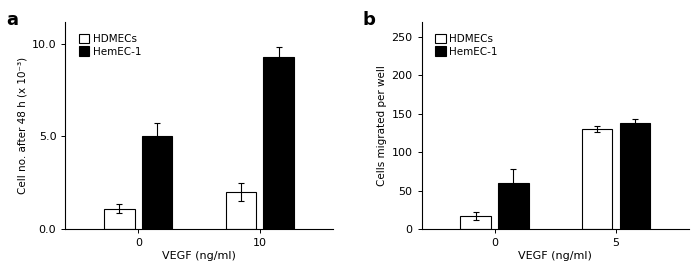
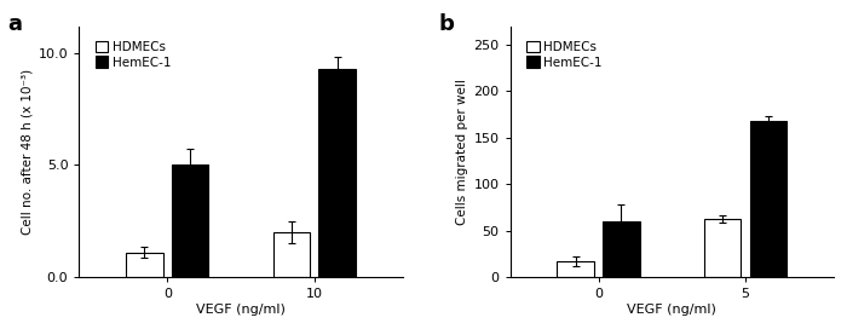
HDMECs/5: 130 -> 63
HemEC-1/5: 138 -> 168
